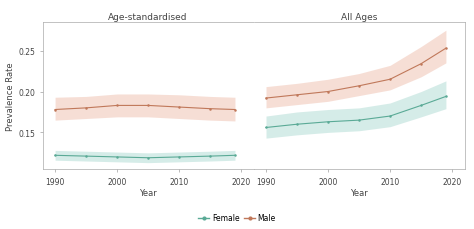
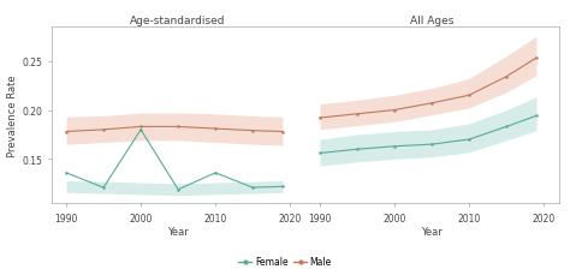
Age-standardised/Female/1990: 0.122 -> 0.136
Age-standardised/Female/2000: 0.120 -> 0.180
Age-standardised/Female/2010: 0.120 -> 0.136
